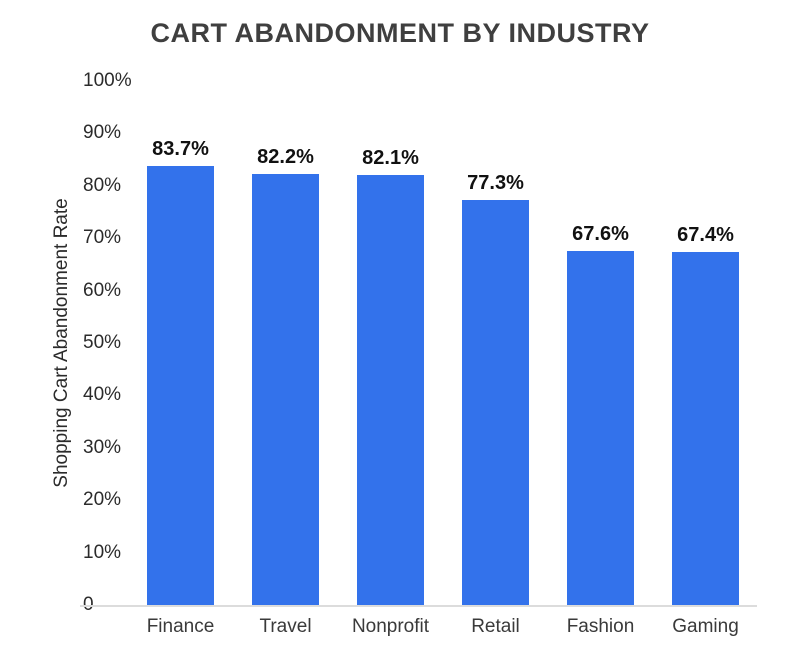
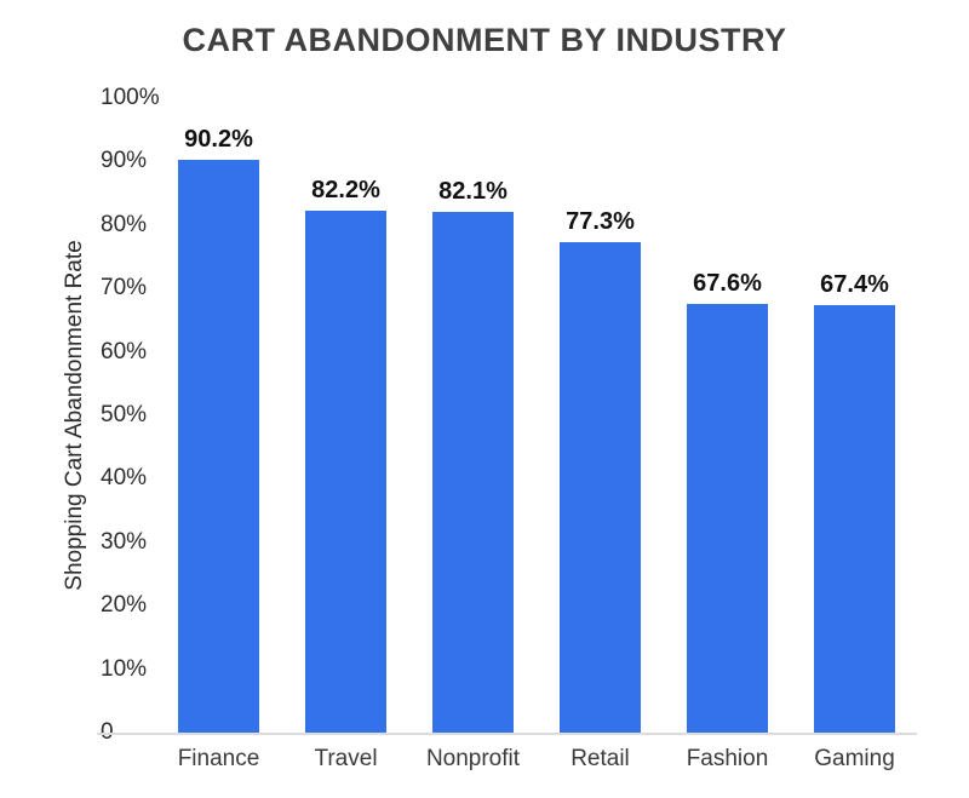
Finance: 83.7% -> 90.2%
